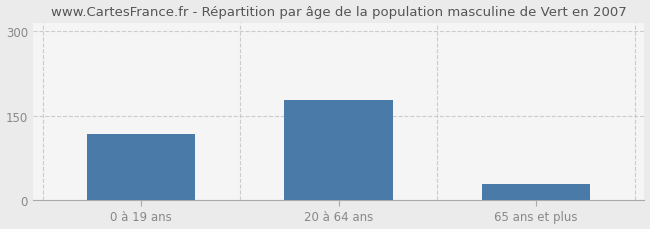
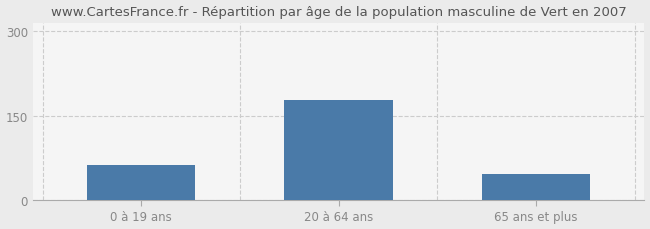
0 à 19 ans: 118 -> 62
65 ans et plus: 28 -> 46
